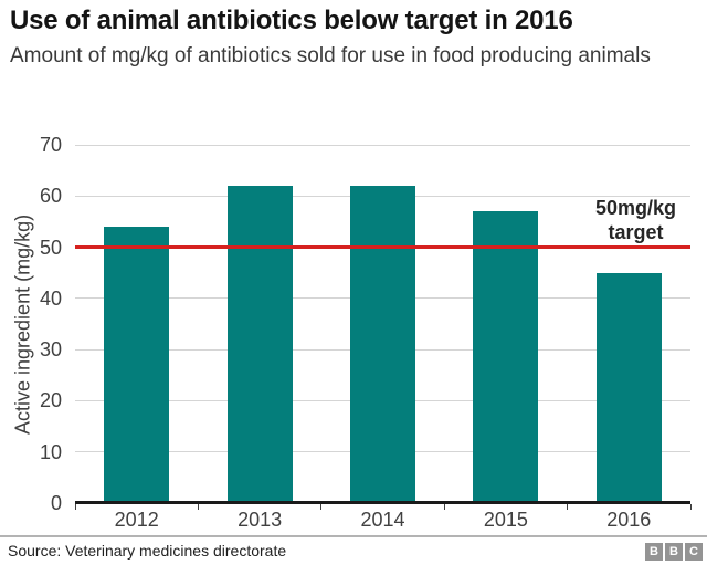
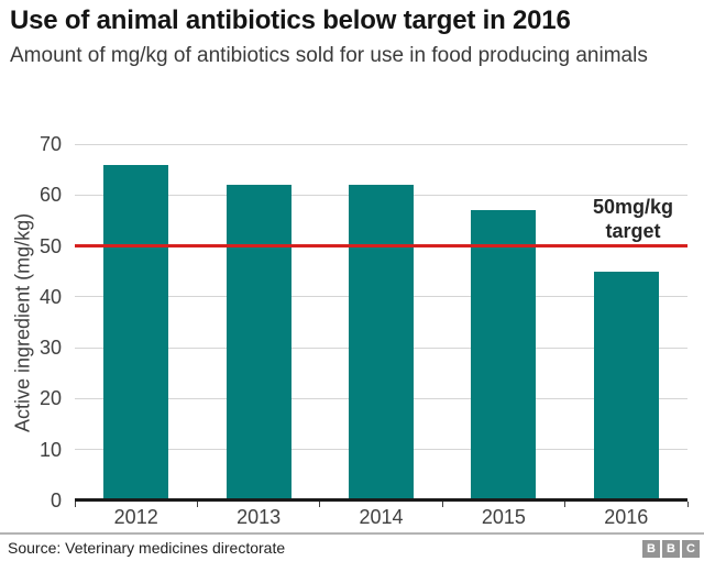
2012: 54 -> 66
